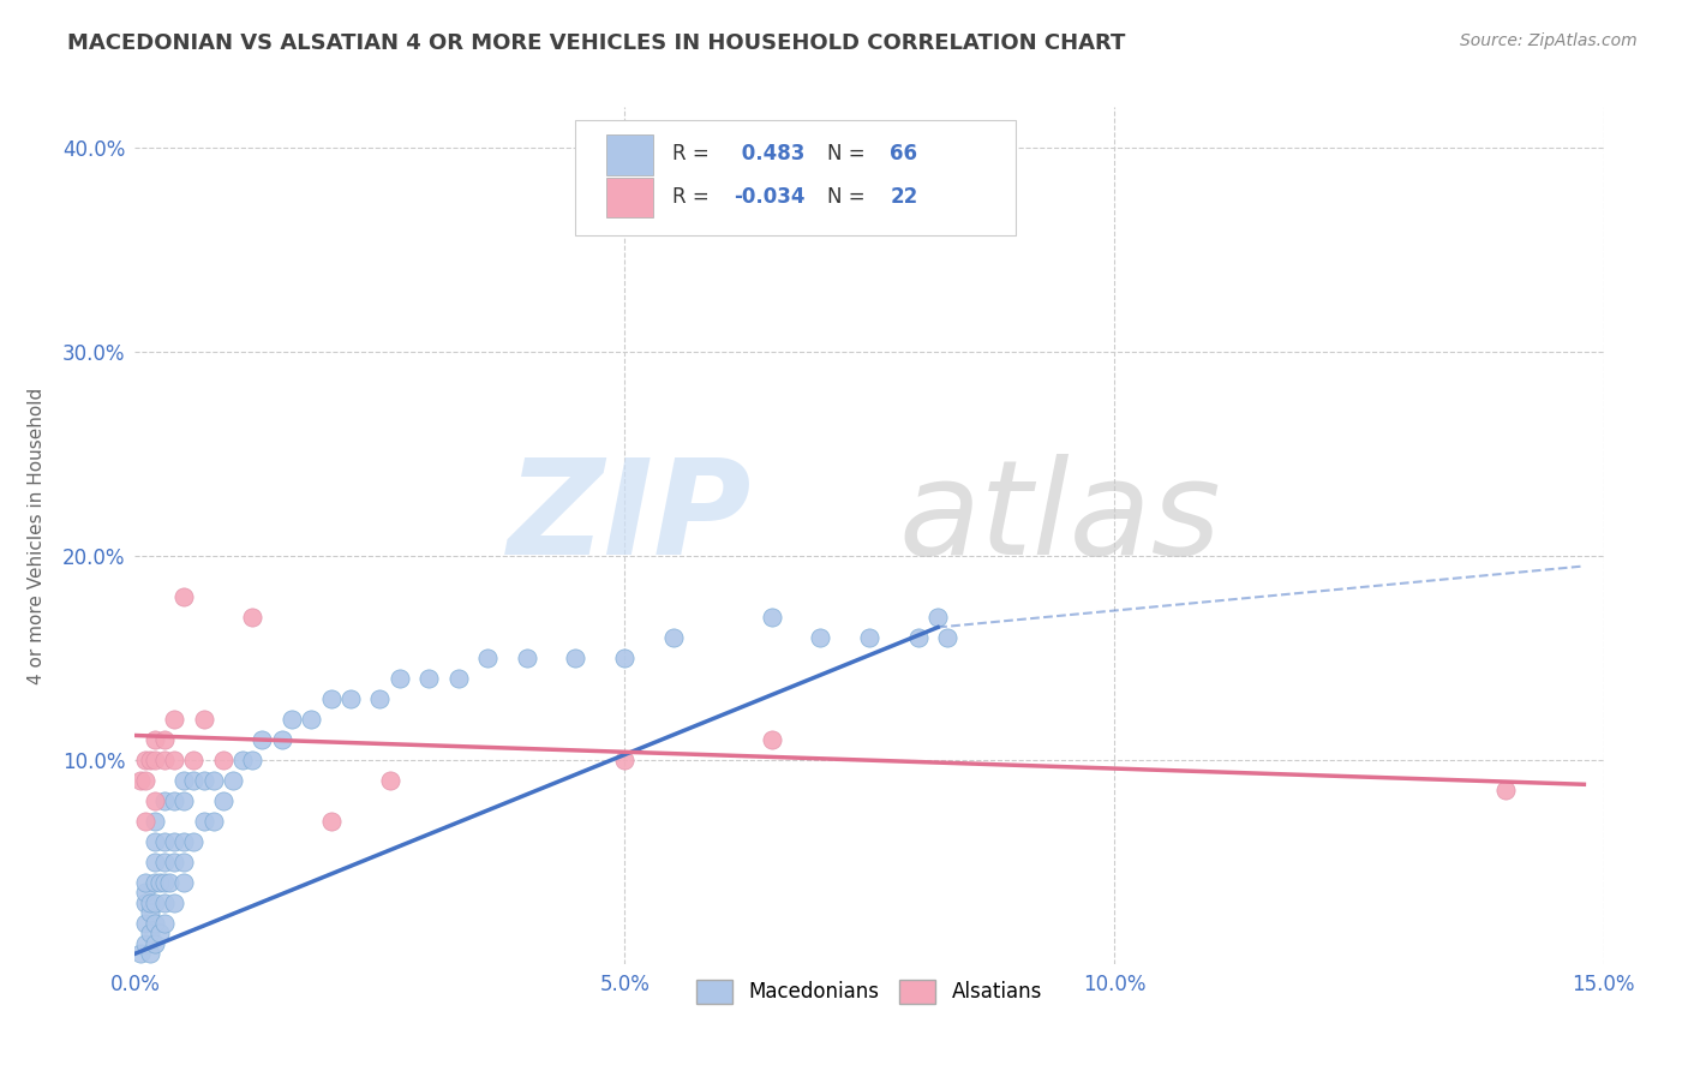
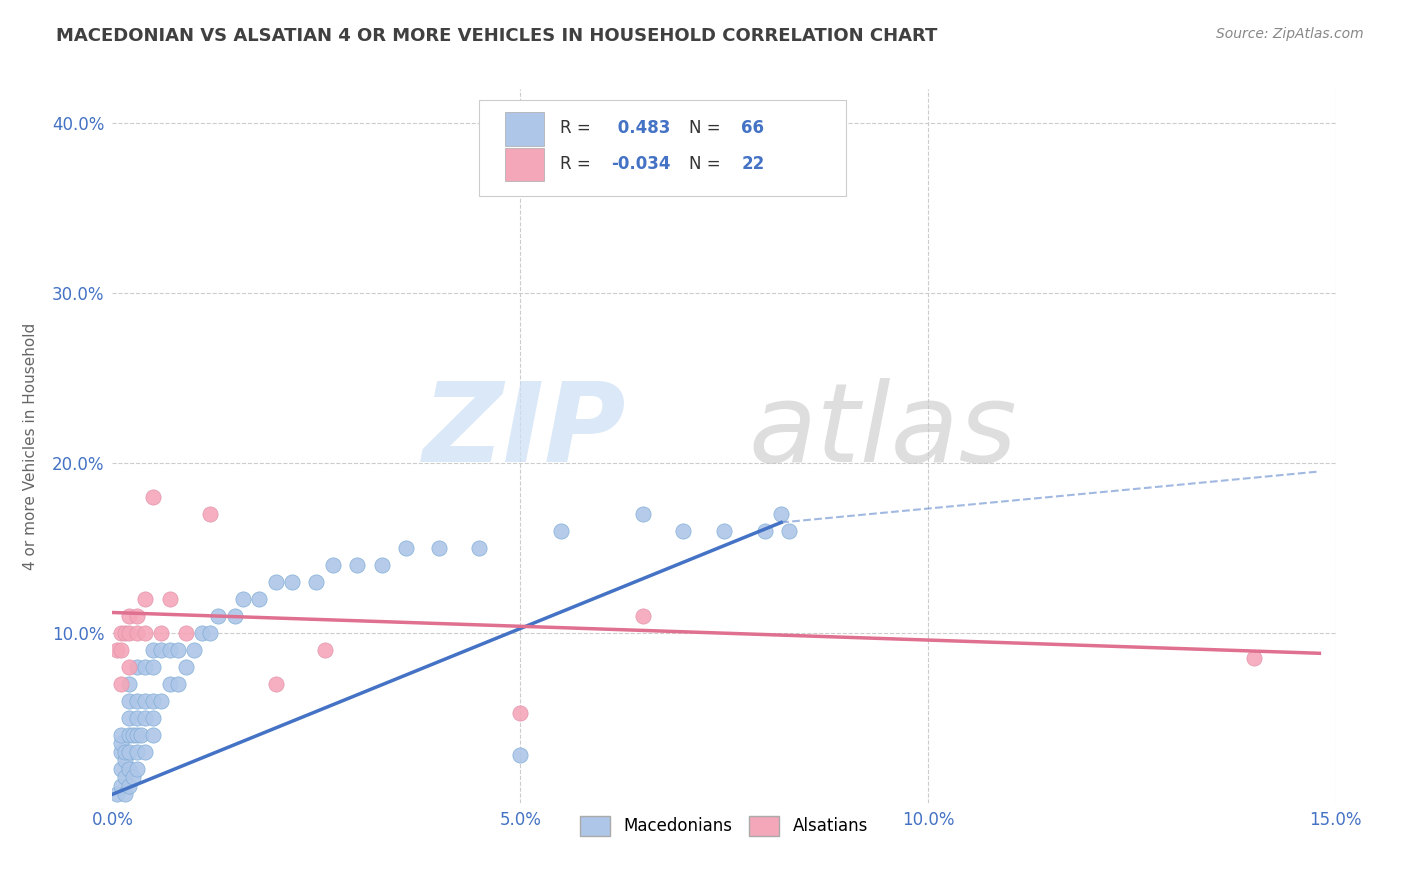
Macedonians/5.0%: 15.0% -> 2.8%
Alsatians/5.0%: 10.0% -> 5.3%
